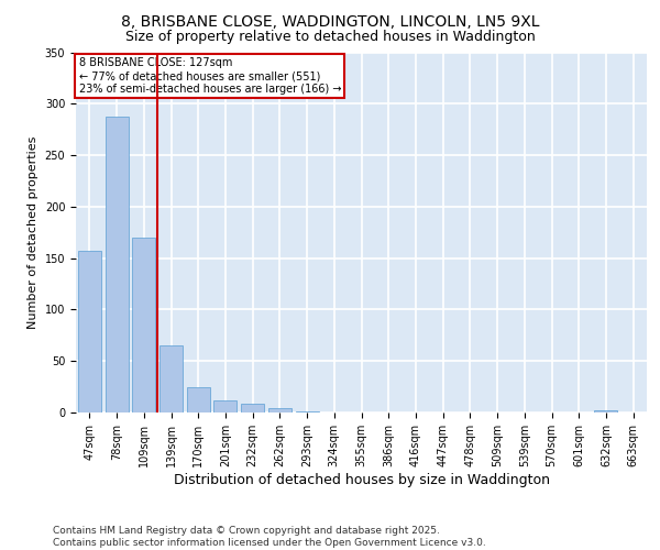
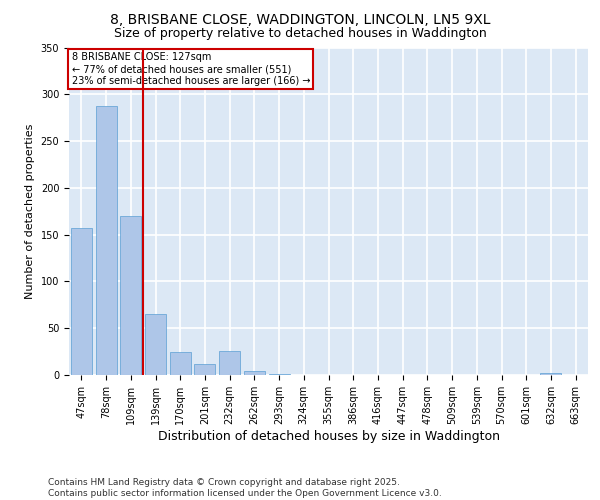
232sqm: 9 -> 26
